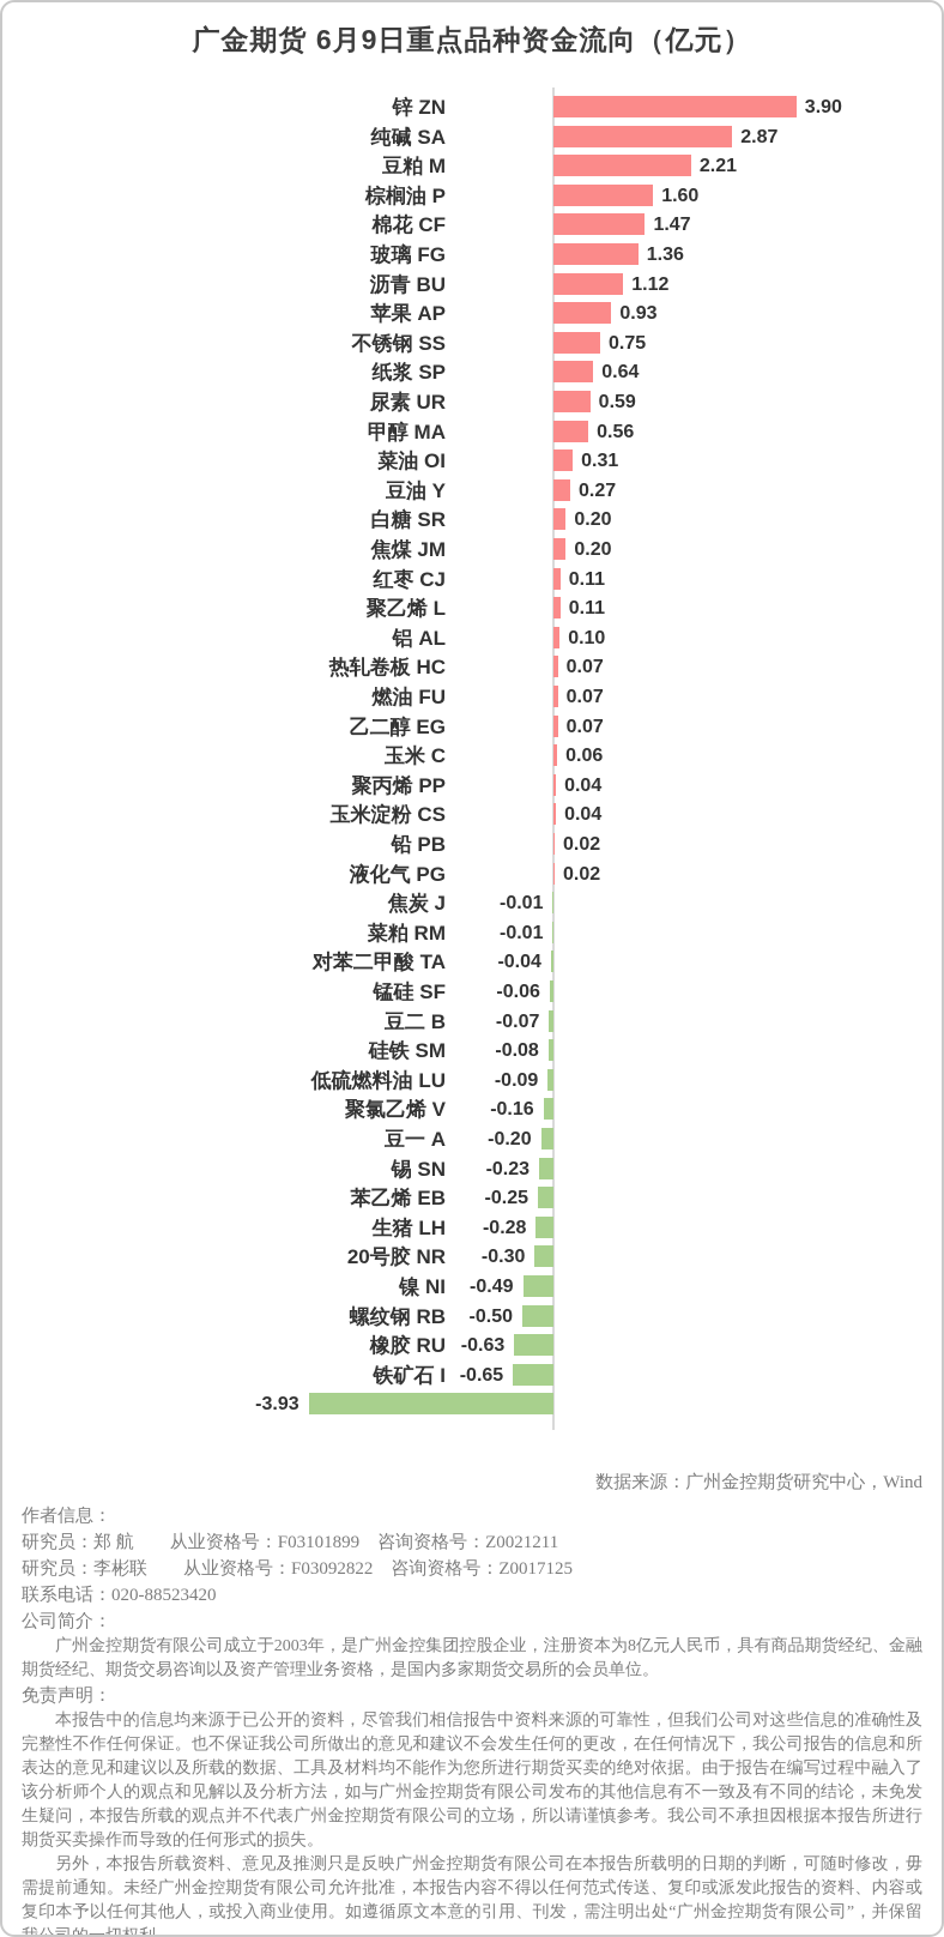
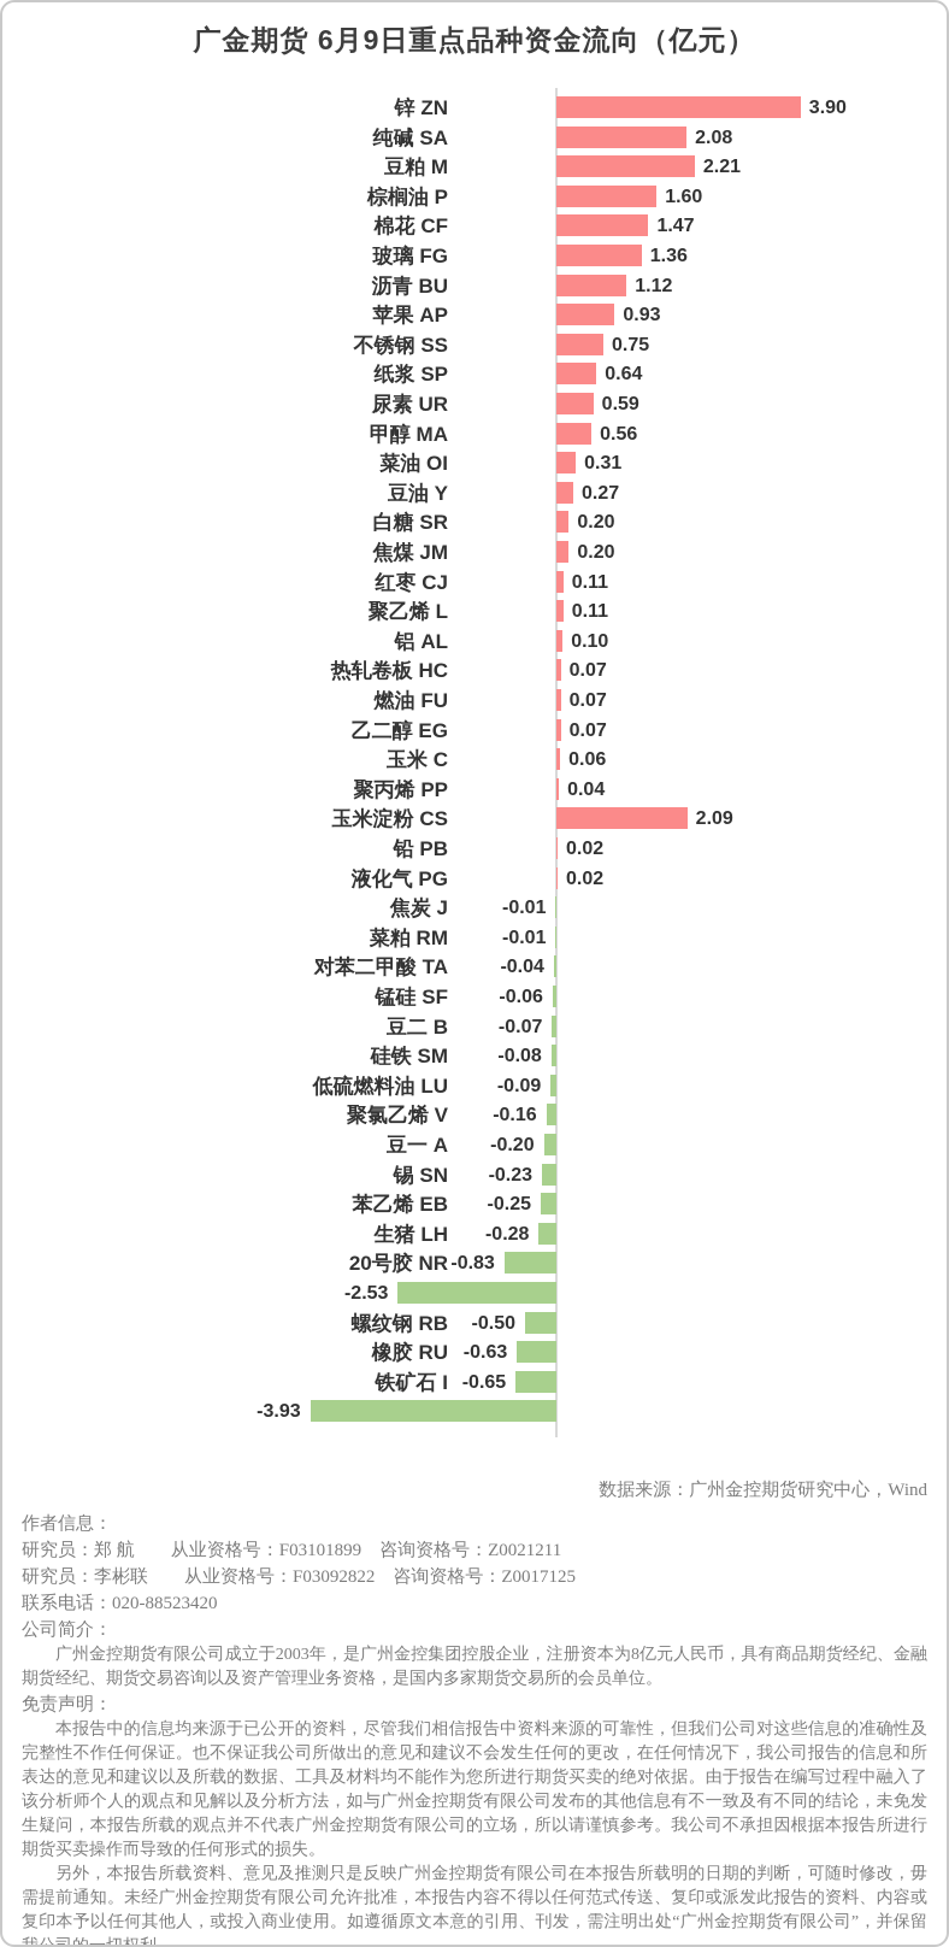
纯碱 SA: 2.87 -> 2.08
玉米淀粉 CS: 0.04 -> 2.09
20号胶 NR: -0.30 -> -0.83
镍 NI: -0.49 -> -2.53
